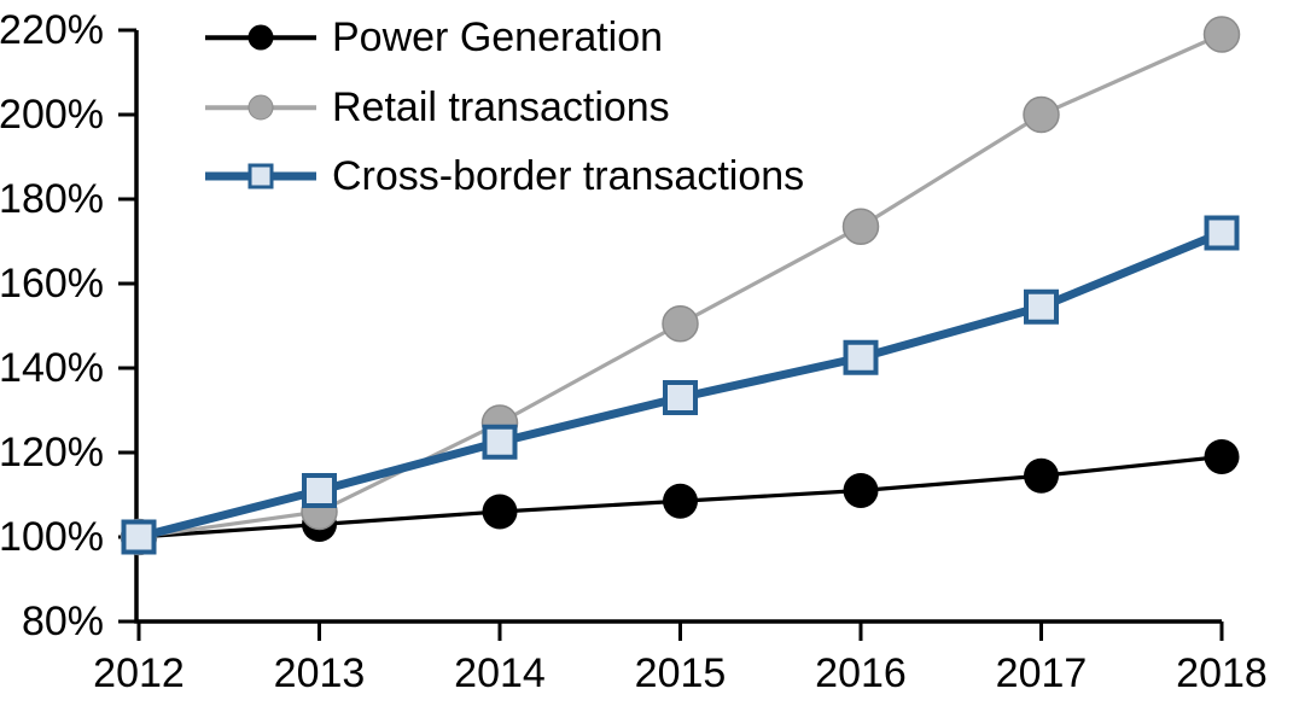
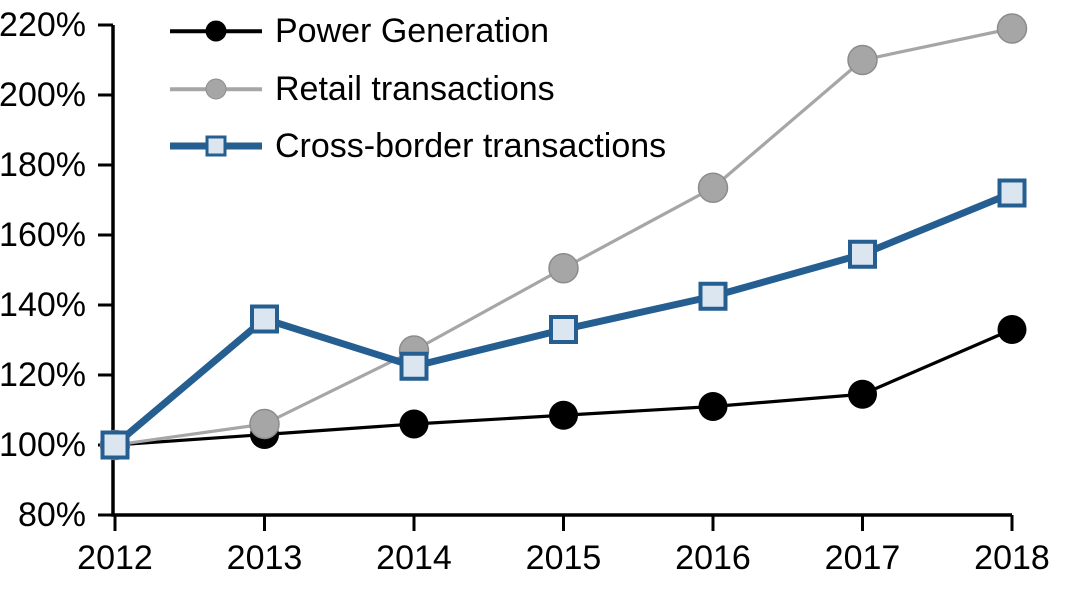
Cross-border transactions/2013: 111% -> 136%
Retail transactions/2017: 200% -> 210%
Power Generation/2018: 119% -> 133%
